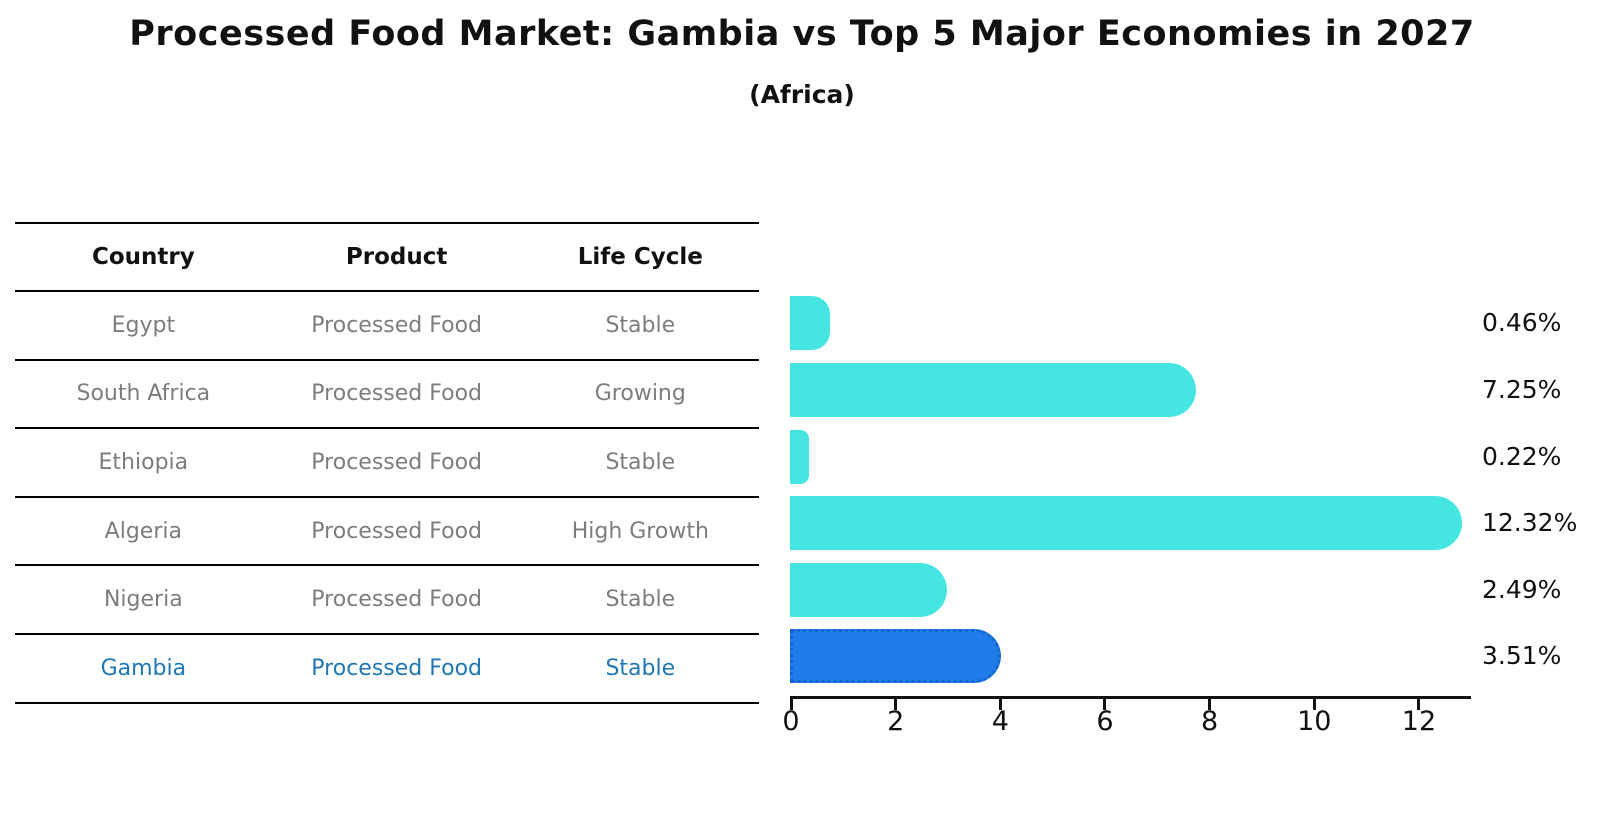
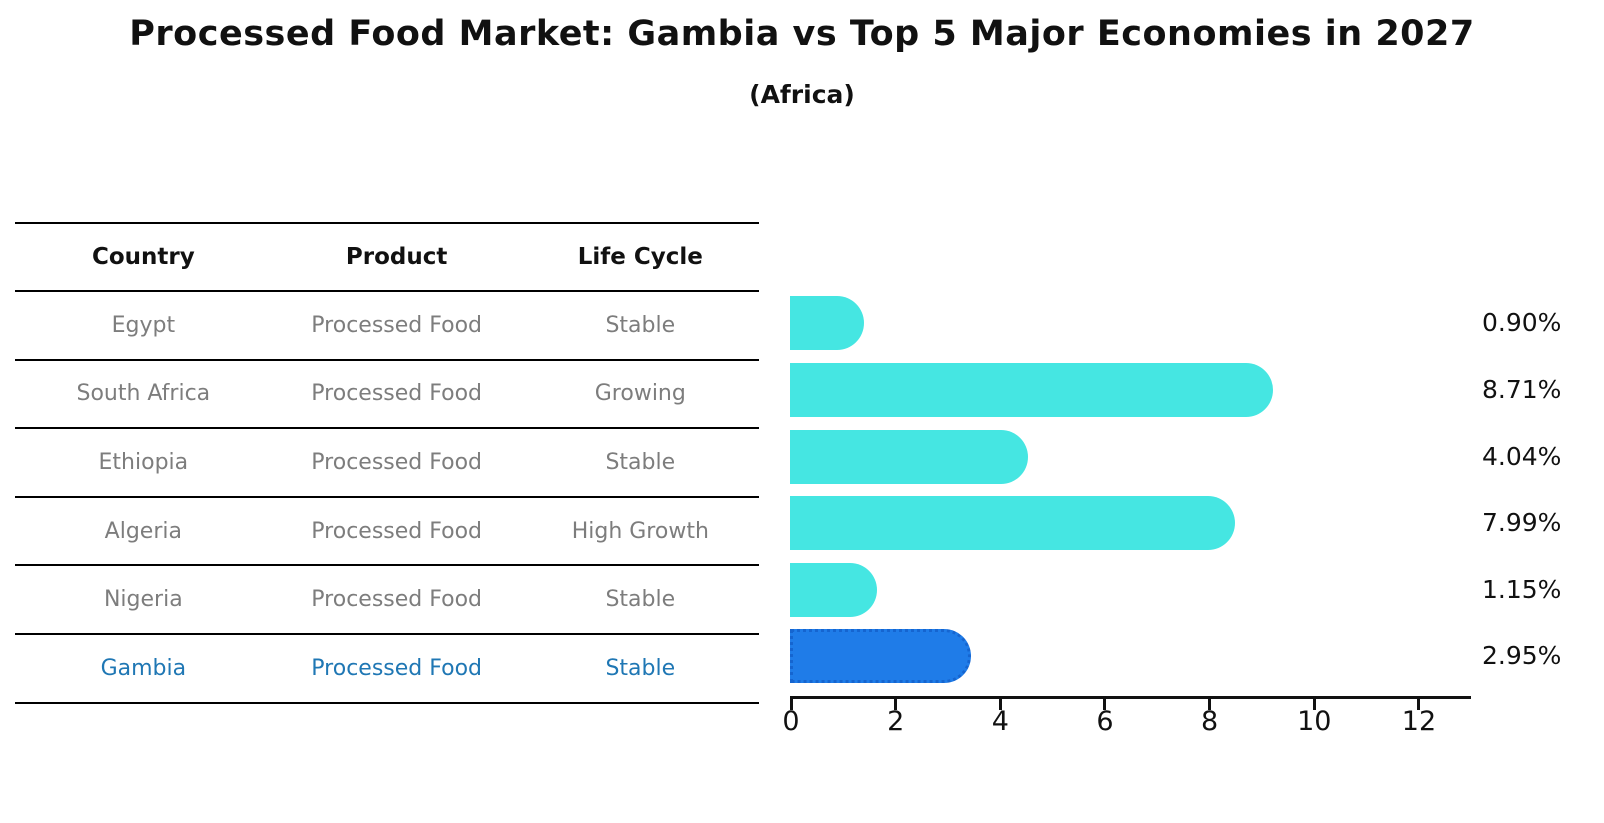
Egypt: 0.46% -> 0.90%
South Africa: 7.25% -> 8.71%
Ethiopia: 0.22% -> 4.04%
Algeria: 12.32% -> 7.99%
Nigeria: 2.49% -> 1.15%
Gambia: 3.51% -> 2.95%
